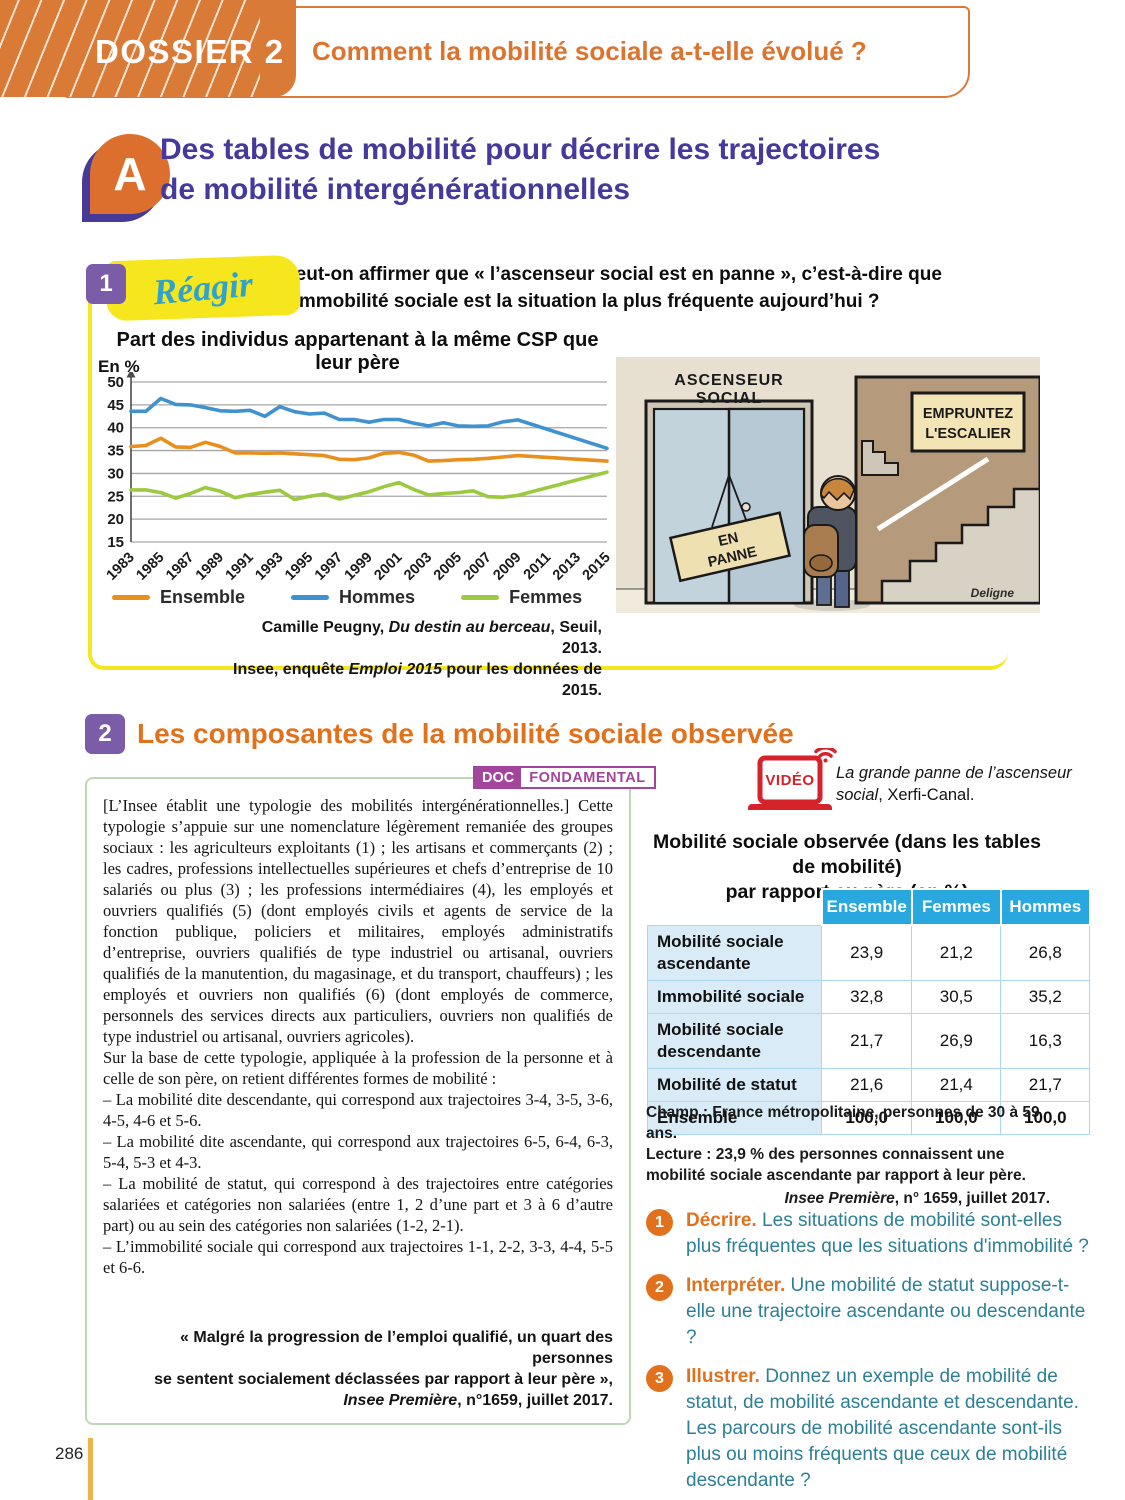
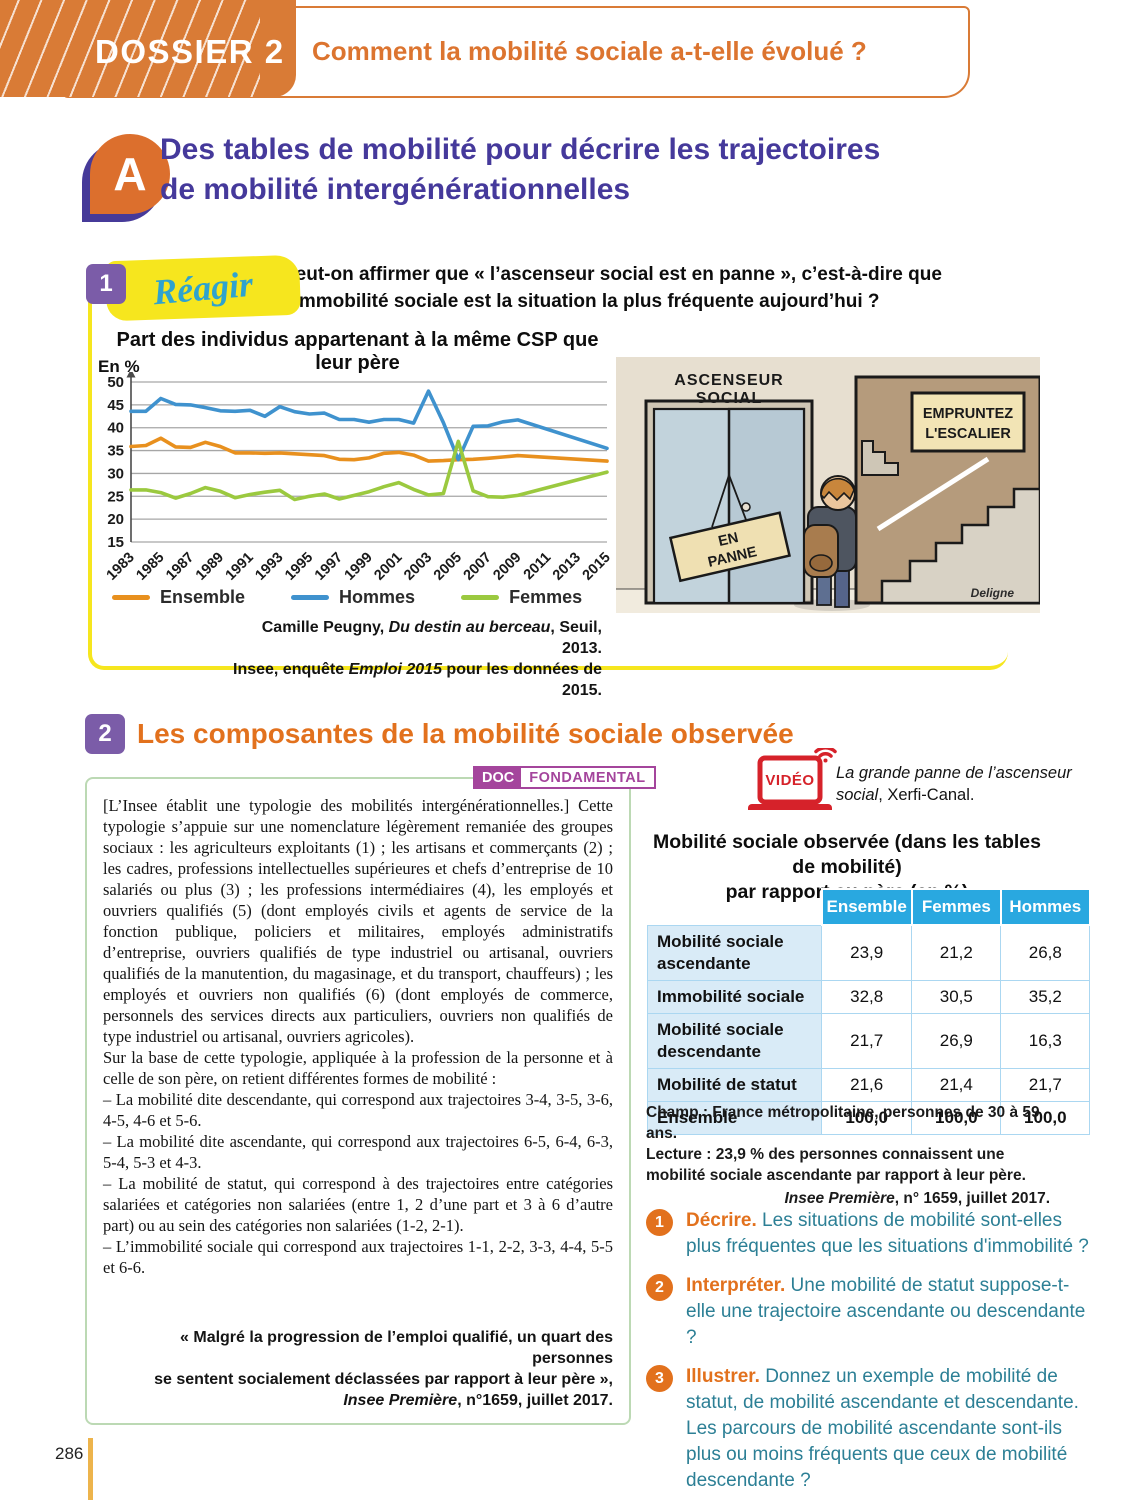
Hommes/2003: 40 -> 48
Hommes/2005: 40 -> 33
Femmes/2005: 26 -> 37
